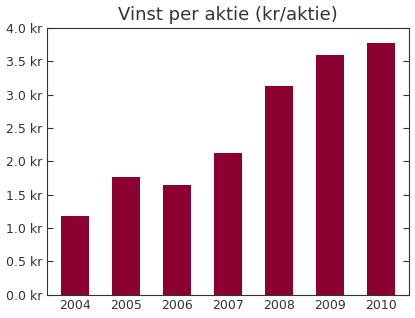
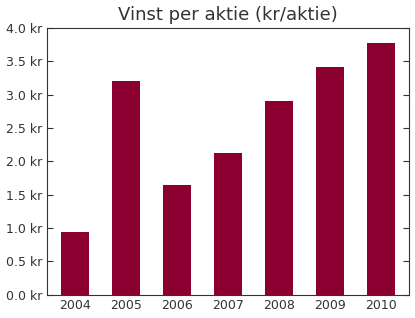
2004: 1.18 kr -> 0.94 kr
2005: 1.77 kr -> 3.20 kr
2008: 3.13 kr -> 2.90 kr
2009: 3.60 kr -> 3.42 kr
